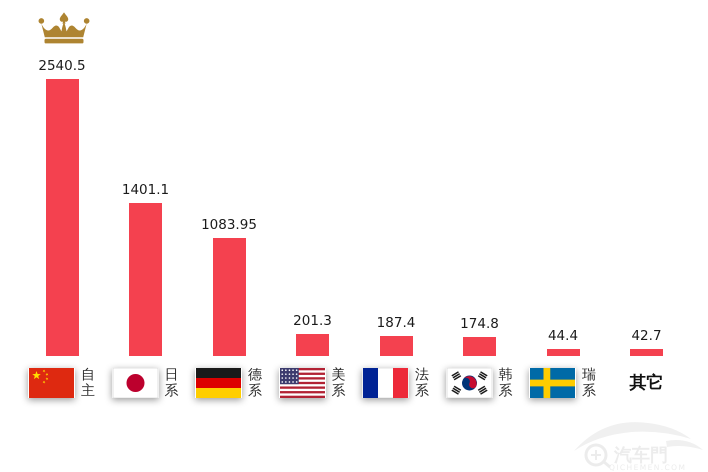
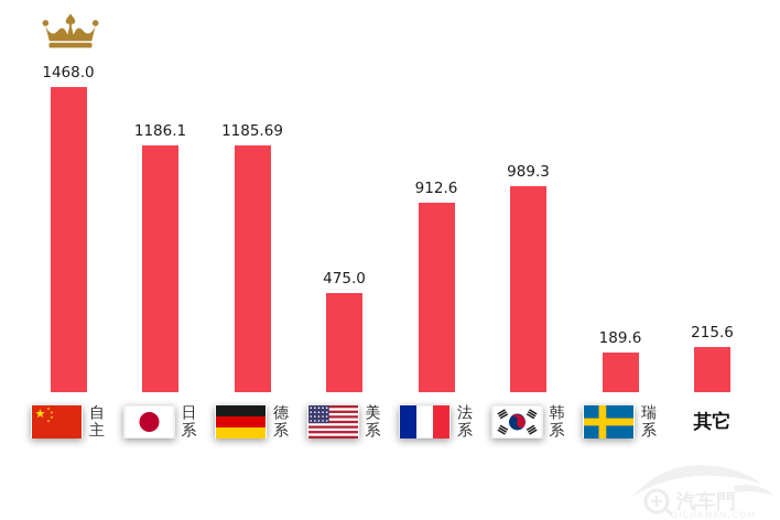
自主: 2540.5 -> 1468.0
日系: 1401.1 -> 1186.1
德系: 1083.95 -> 1185.69
美系: 201.3 -> 475.0
法系: 187.4 -> 912.6
韩系: 174.8 -> 989.3
瑞系: 44.4 -> 189.6
其它: 42.7 -> 215.6
